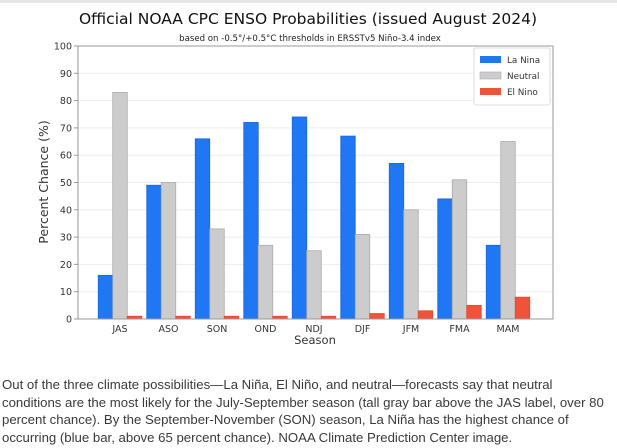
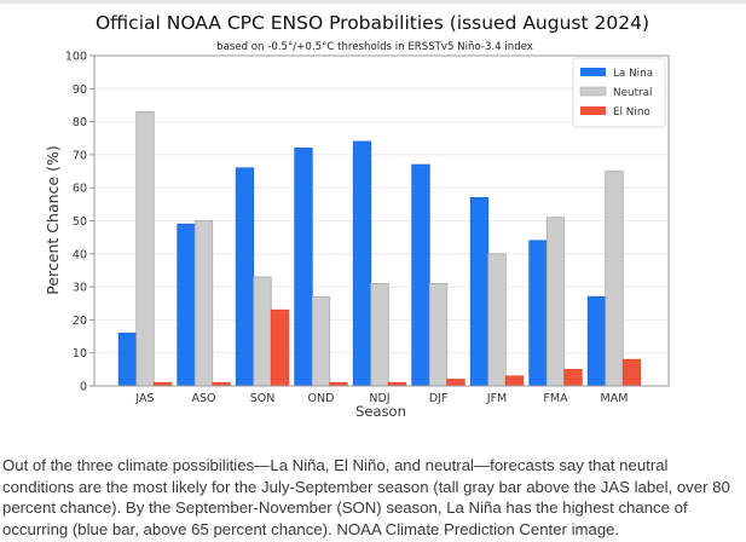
El Nino/SON: 1 -> 23
Neutral/NDJ: 25 -> 31
